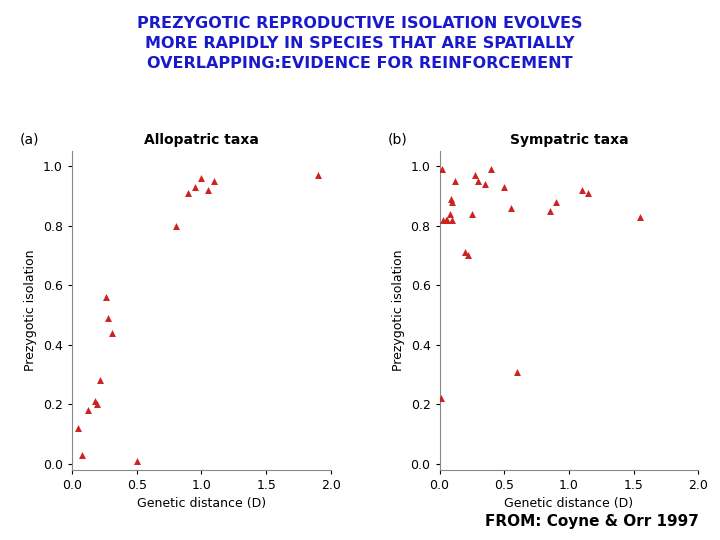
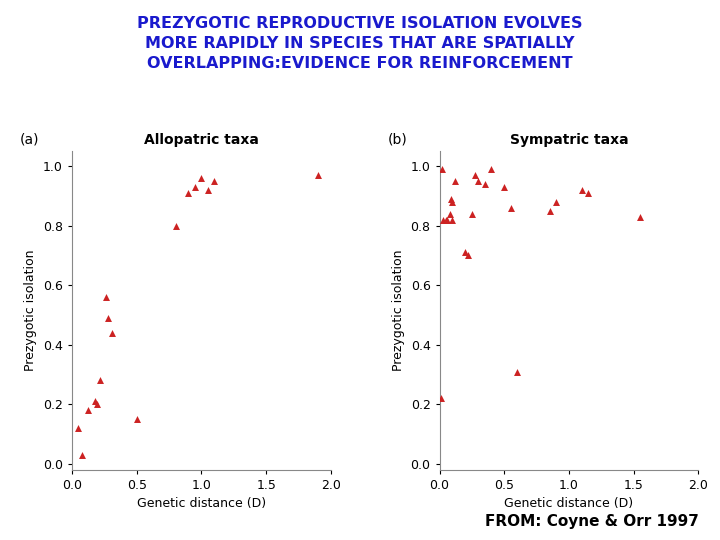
Allopatric taxa/0.5: 0.01 -> 0.15
